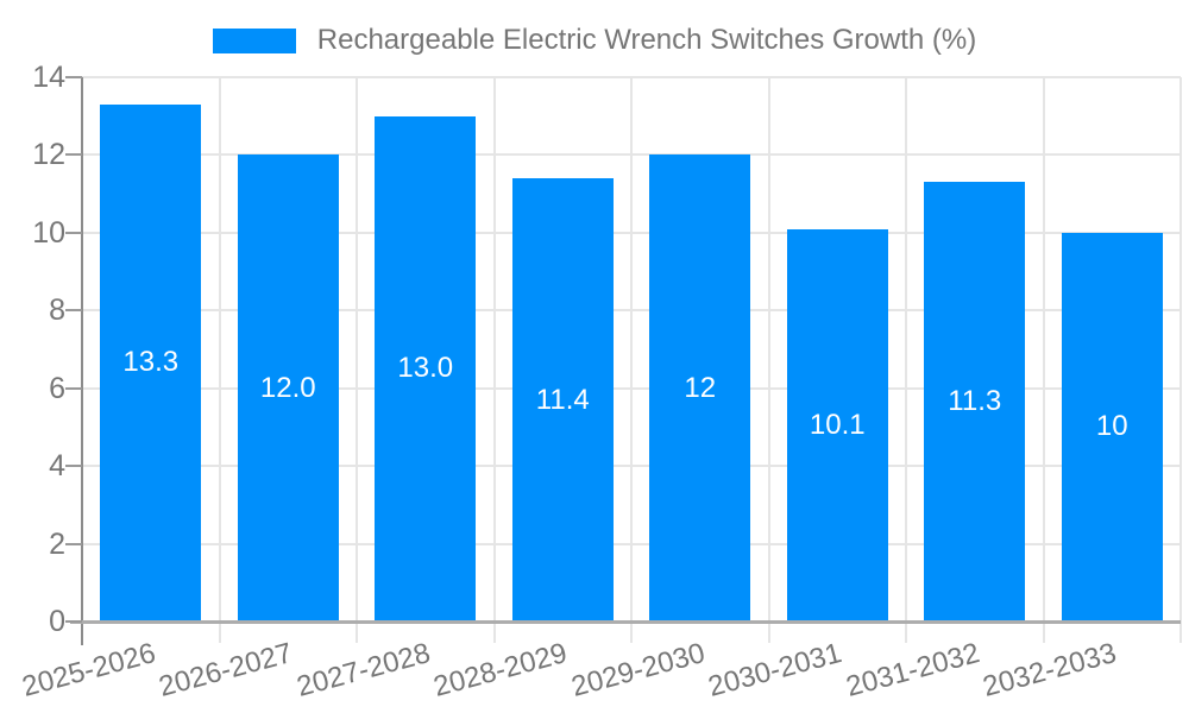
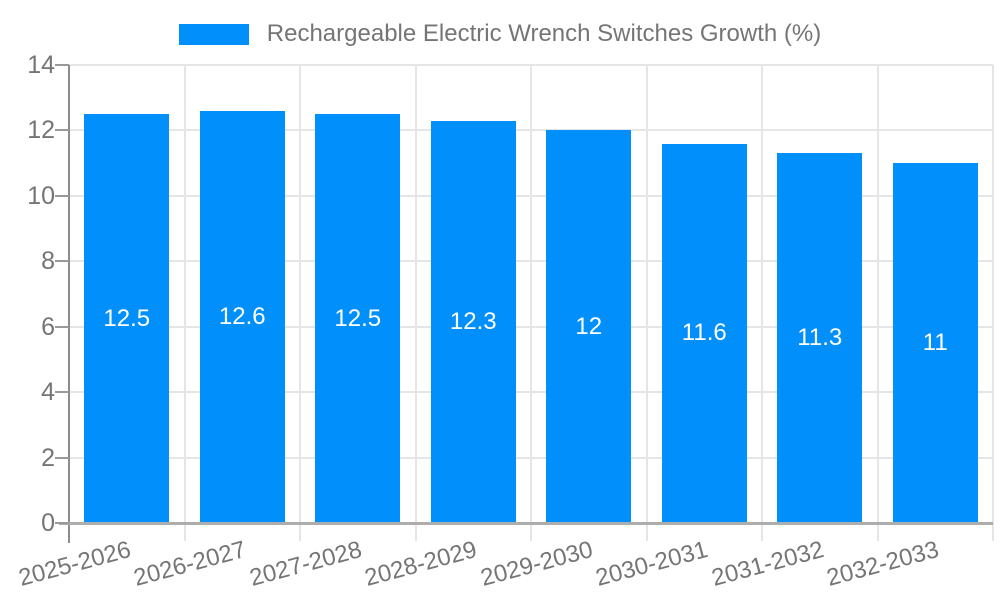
2025-2026: 13.3 -> 12.5
2026-2027: 12.0 -> 12.6
2027-2028: 13.0 -> 12.5
2028-2029: 11.4 -> 12.3
2030-2031: 10.1 -> 11.6
2032-2033: 10 -> 11
